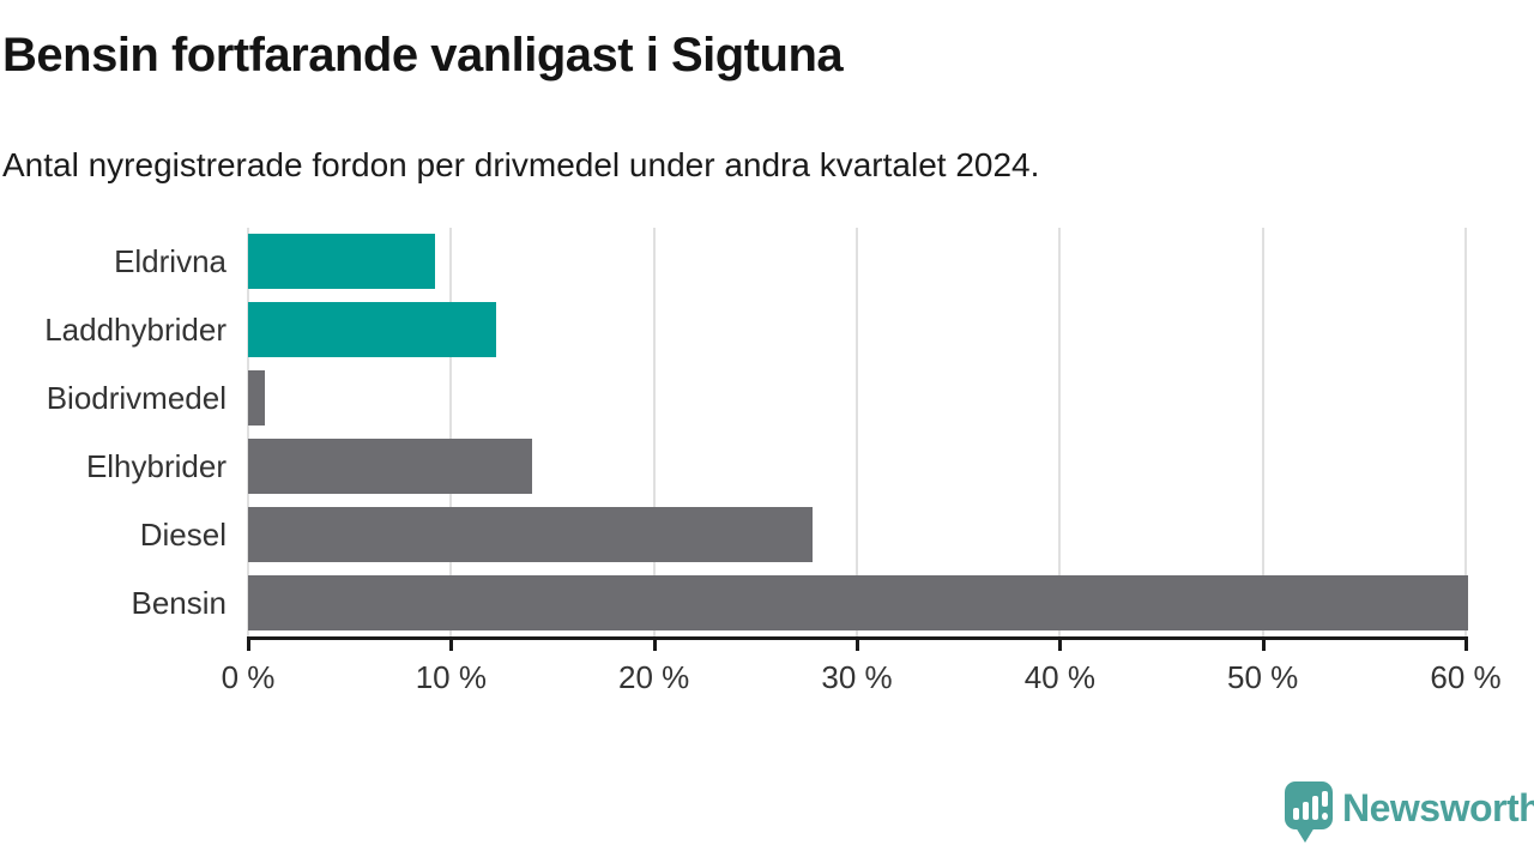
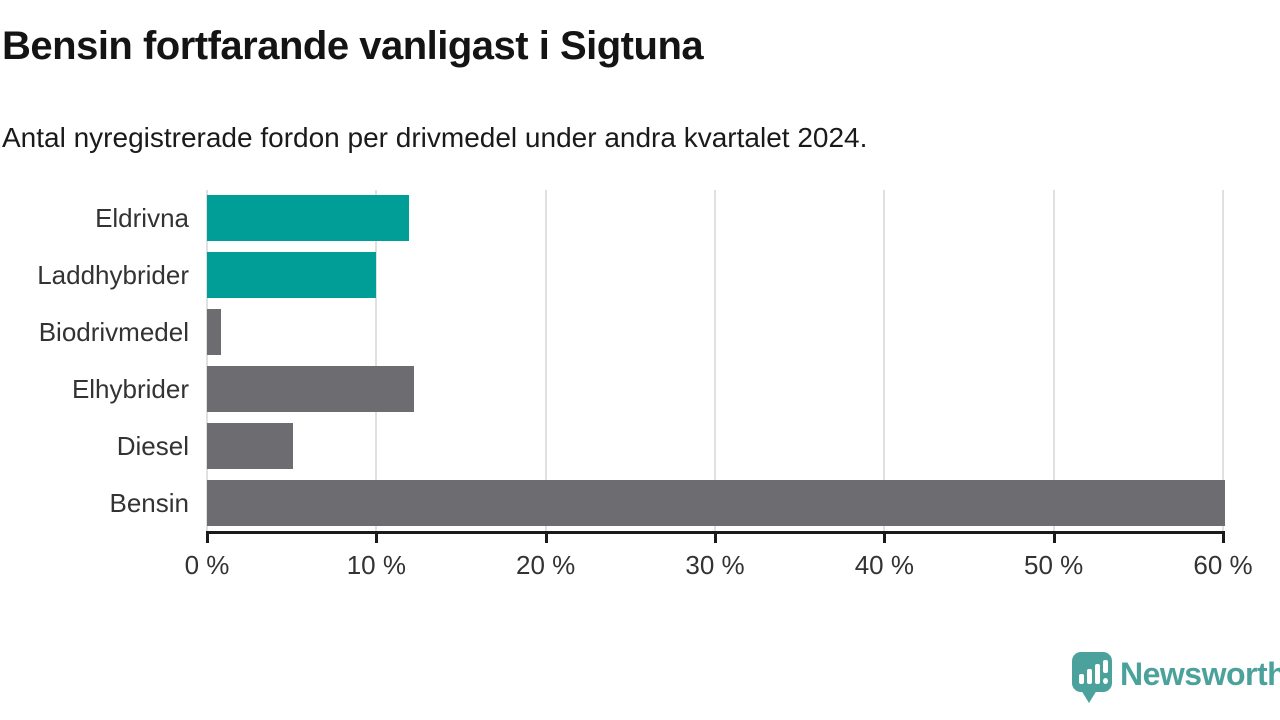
Eldrivna: 9.2% -> 11.9%
Laddhybrider: 12.2% -> 10.0%
Elhybrider: 14.0% -> 12.2%
Diesel: 27.8% -> 5.1%
